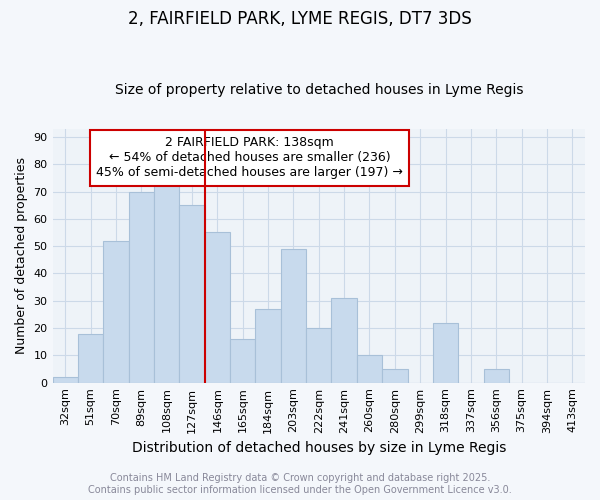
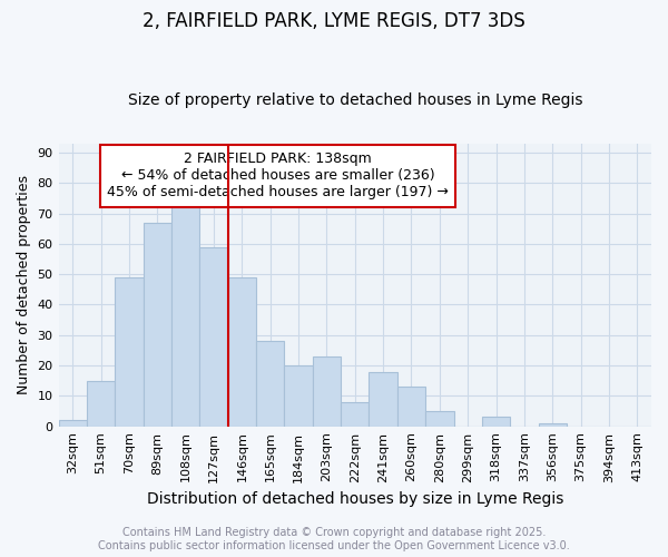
51sqm: 18 -> 15
70sqm: 52 -> 49
89sqm: 70 -> 67
127sqm: 65 -> 59
146sqm: 55 -> 49
165sqm: 16 -> 28
184sqm: 27 -> 20
203sqm: 49 -> 23
222sqm: 20 -> 8
241sqm: 31 -> 18
260sqm: 10 -> 13
318sqm: 22 -> 3
356sqm: 5 -> 1
